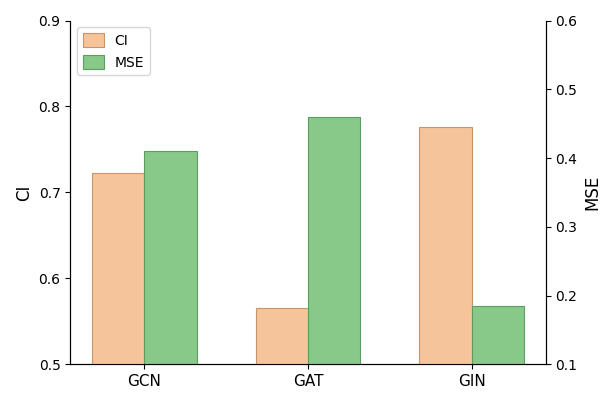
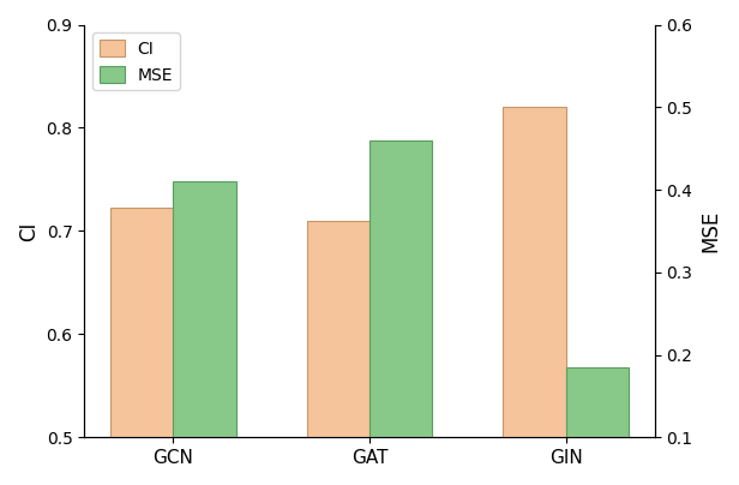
CI/GAT: 0.566 -> 0.710
CI/GIN: 0.776 -> 0.820
